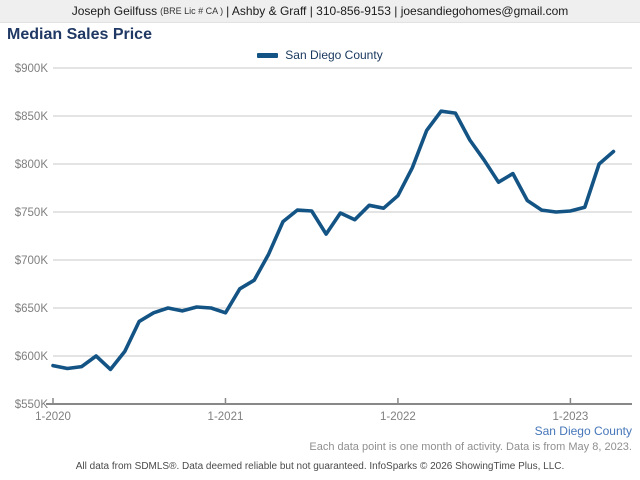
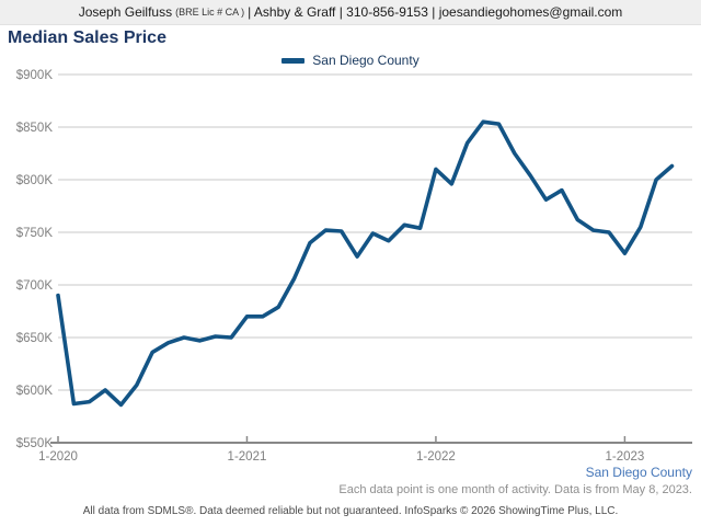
1-2020: $590K -> $690K
1-2021: $640K -> $670K
1-2022: $770K -> $810K
1-2023: $750K -> $730K
